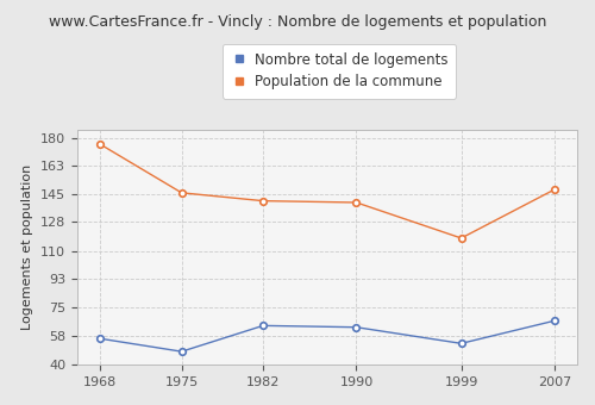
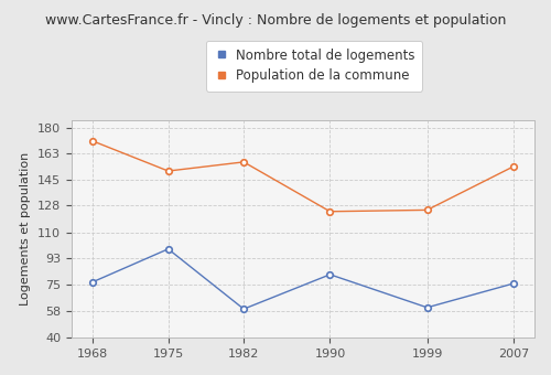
Nombre total de logements/1968: 56 -> 77
Population de la commune/1968: 176 -> 171
Nombre total de logements/1975: 48 -> 99
Population de la commune/1975: 146 -> 151
Nombre total de logements/1982: 64 -> 59
Population de la commune/1982: 141 -> 157
Nombre total de logements/1990: 63 -> 82
Population de la commune/1990: 140 -> 124
Nombre total de logements/1999: 53 -> 60
Population de la commune/1999: 118 -> 125
Nombre total de logements/2007: 67 -> 76
Population de la commune/2007: 148 -> 154
